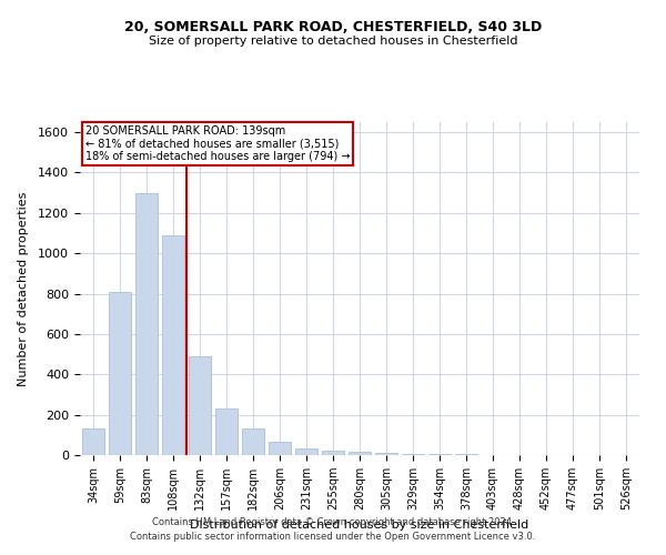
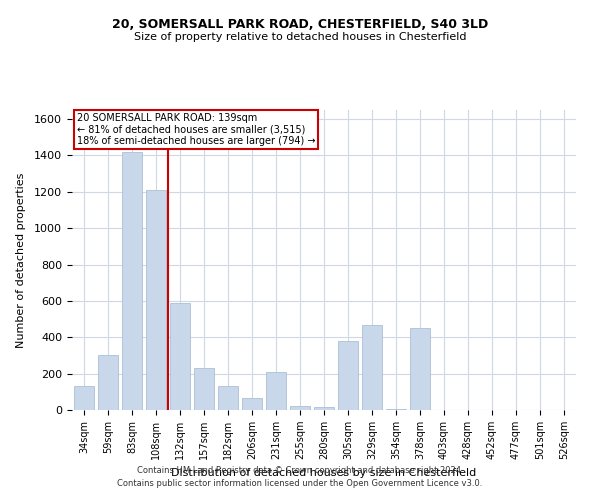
59sqm: 810 -> 300
83sqm: 1300 -> 1420
108sqm: 1090 -> 1210
132sqm: 490 -> 590
231sqm: 40 -> 210
305sqm: 10 -> 380
329sqm: 10 -> 470
378sqm: 0 -> 450
